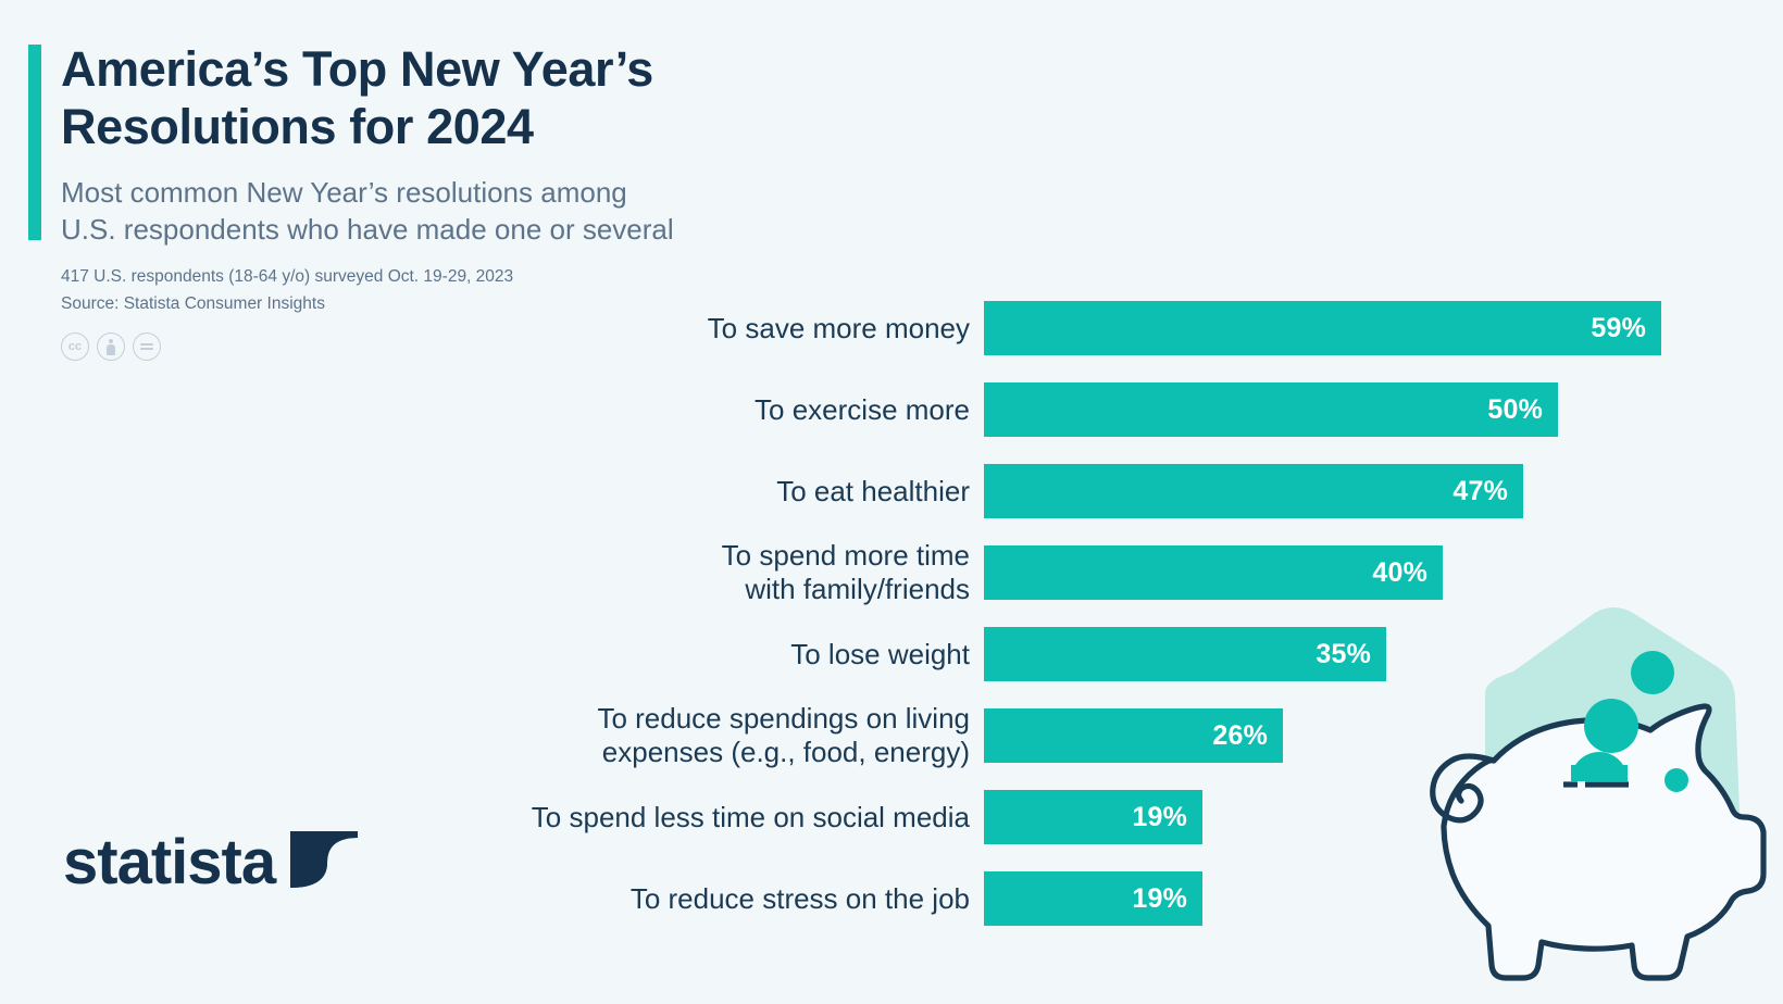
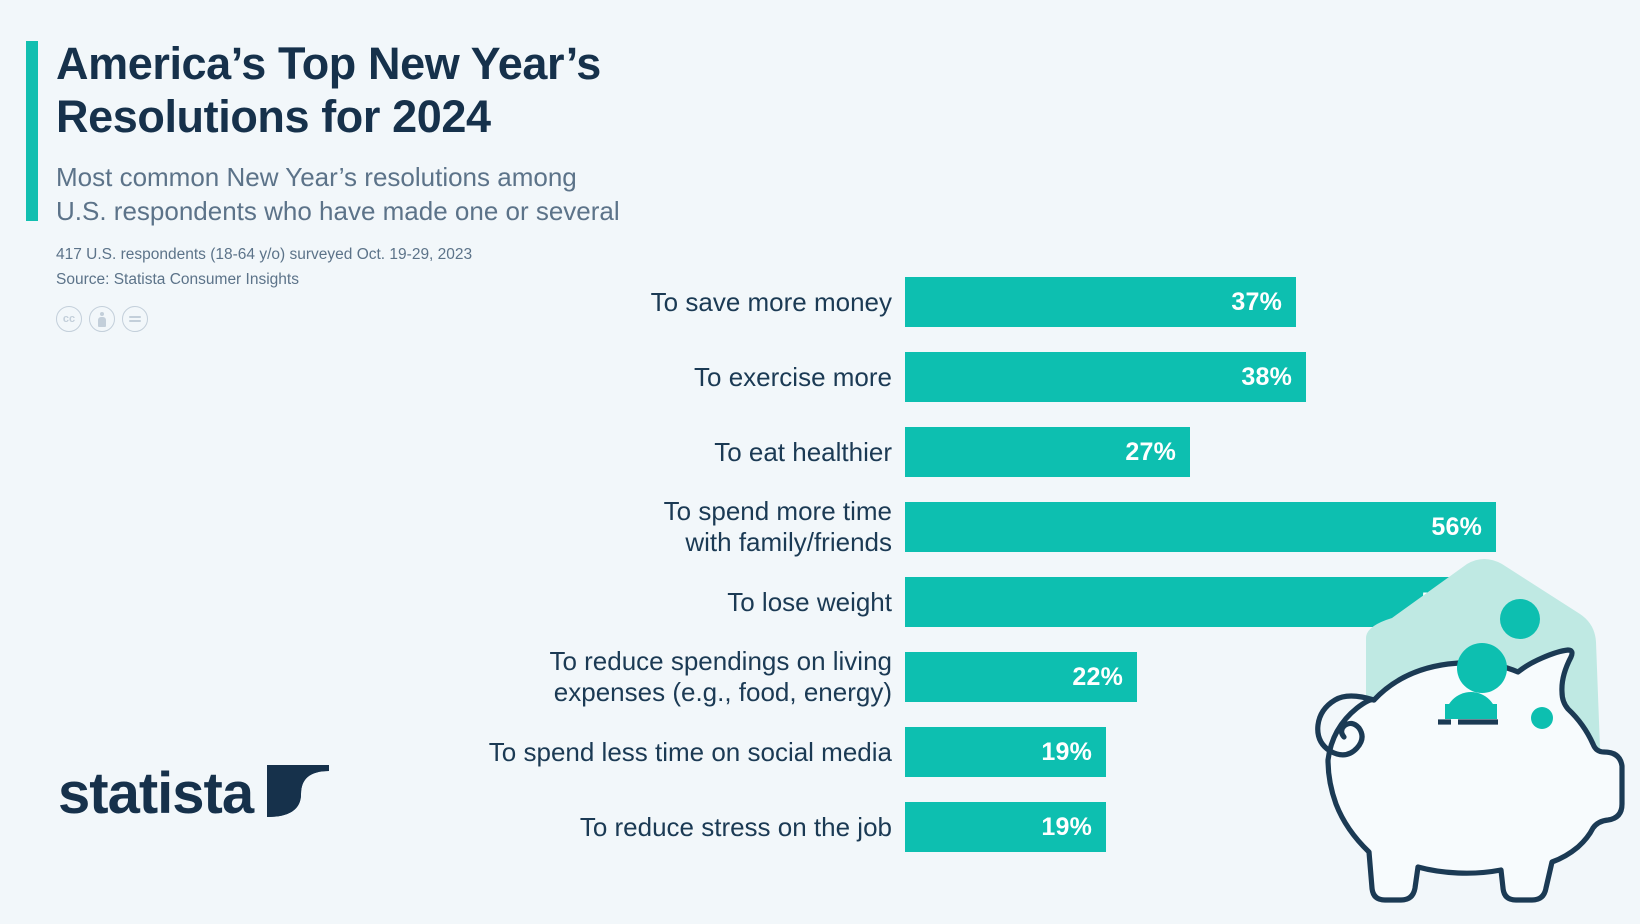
To save more money: 59% -> 37%
To exercise more: 50% -> 38%
To eat healthier: 47% -> 27%
To spend more time with family/friends: 40% -> 56%
To lose weight: 35% -> 55%
To reduce spendings on living expenses (e.g., food, energy): 26% -> 22%
